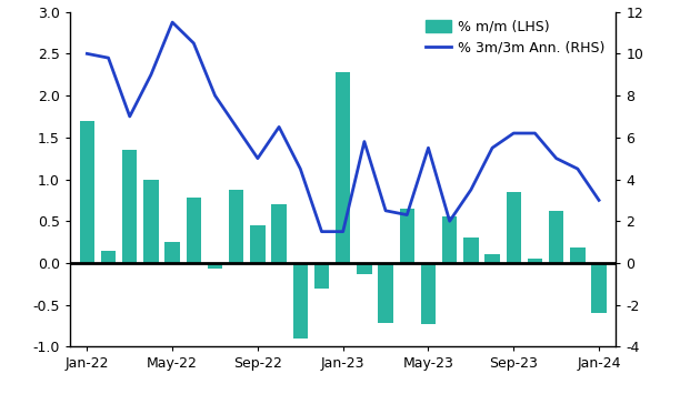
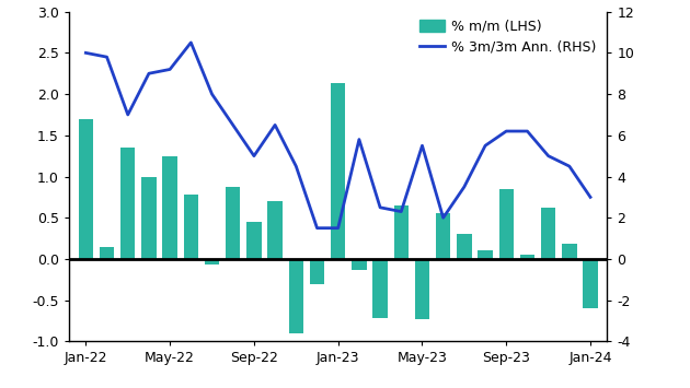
% m/m (LHS)/May-22: 0.25 -> 1.24
% 3m/3m Ann. (RHS)/May-22: 11.5 -> 9.2
% m/m (LHS)/Jan-23: 2.28 -> 2.14
